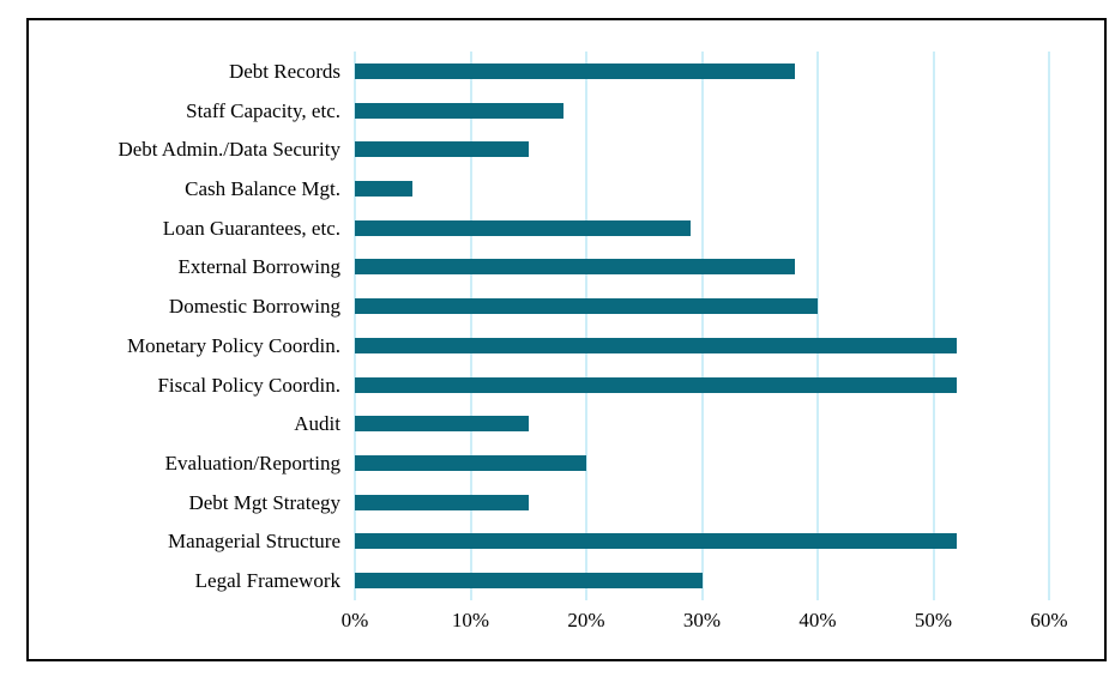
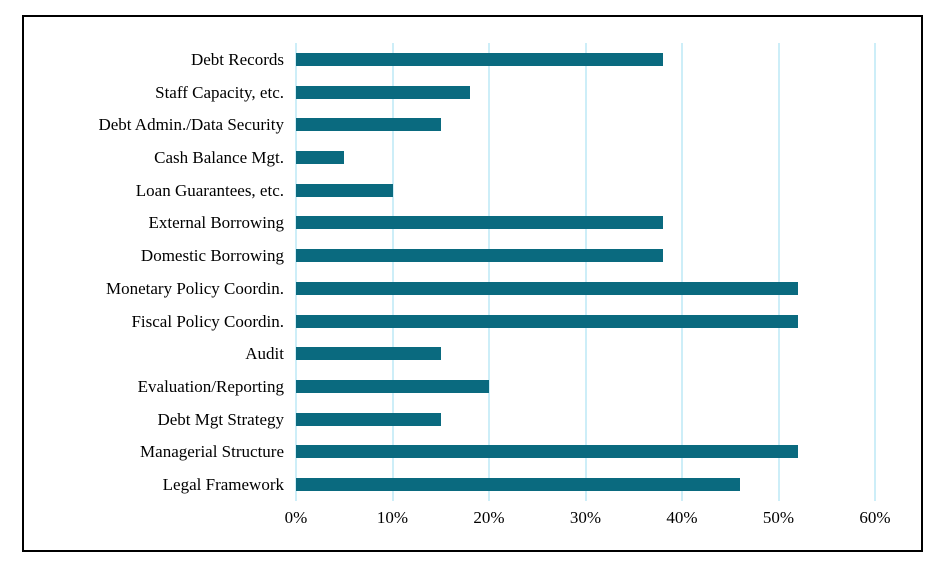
Loan Guarantees, etc.: 29% -> 10%
Domestic Borrowing: 40% -> 38%
Legal Framework: 30% -> 46%
